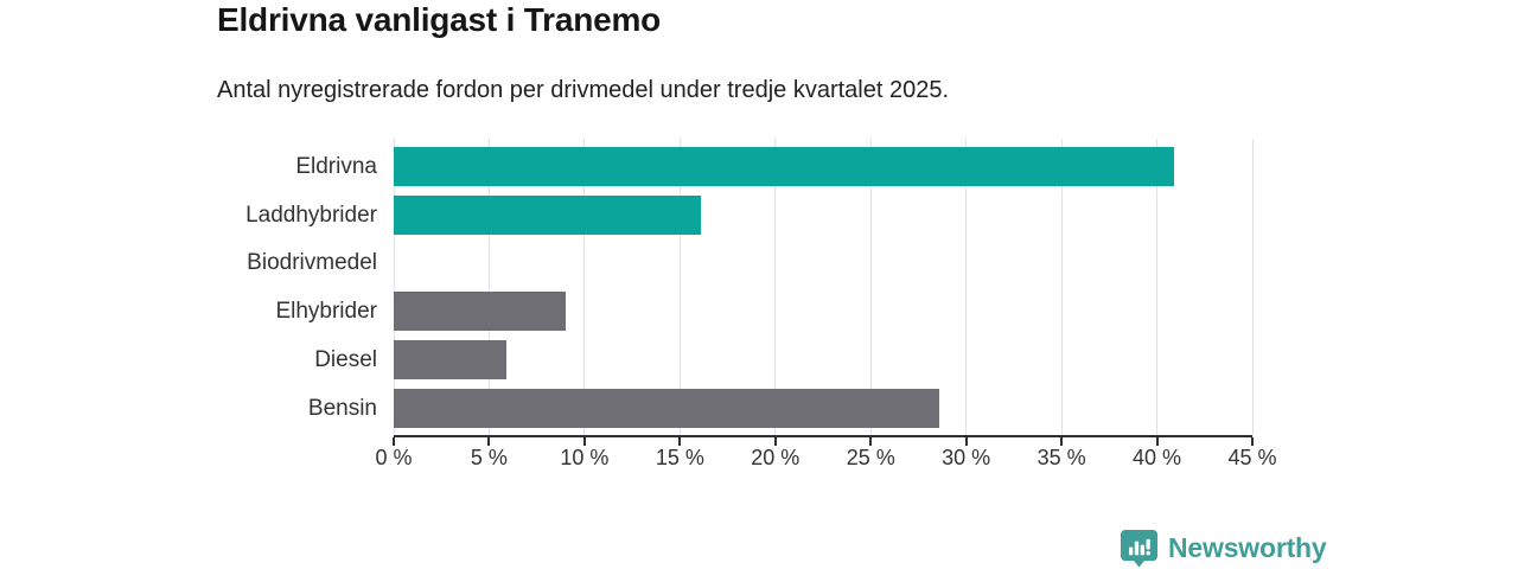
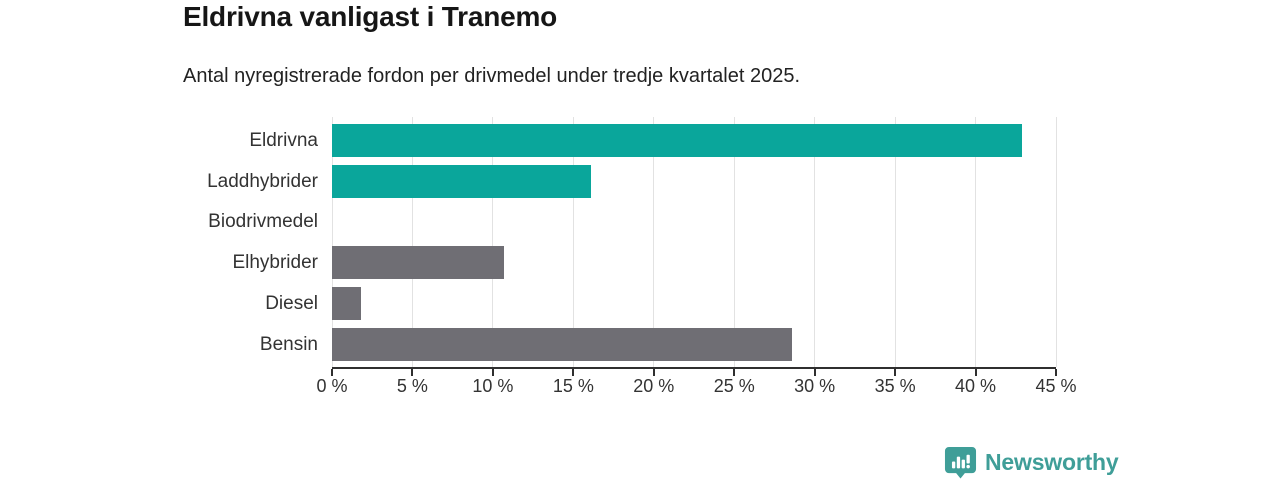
Eldrivna: 40.9% -> 42.9%
Elhybrider: 9.0% -> 10.7%
Diesel: 5.9% -> 1.8%
